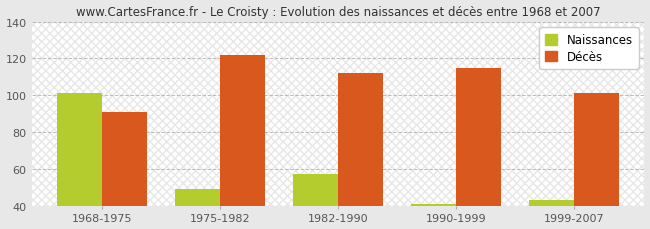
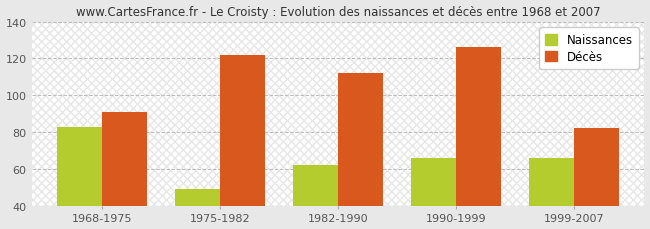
Naissances/1968-1975: 101 -> 83
Naissances/1982-1990: 57 -> 62
Naissances/1990-1999: 41 -> 66
Décès/1990-1999: 115 -> 126
Naissances/1999-2007: 43 -> 66
Décès/1999-2007: 101 -> 82
